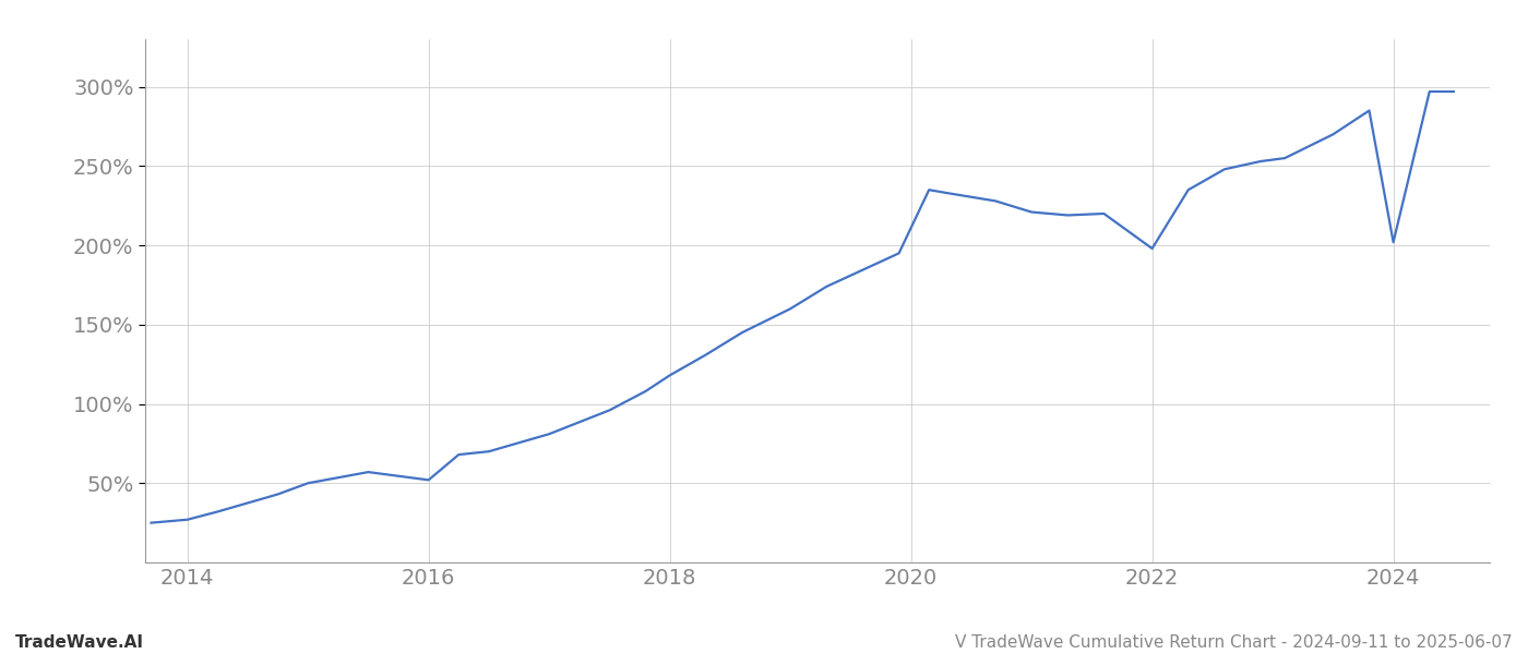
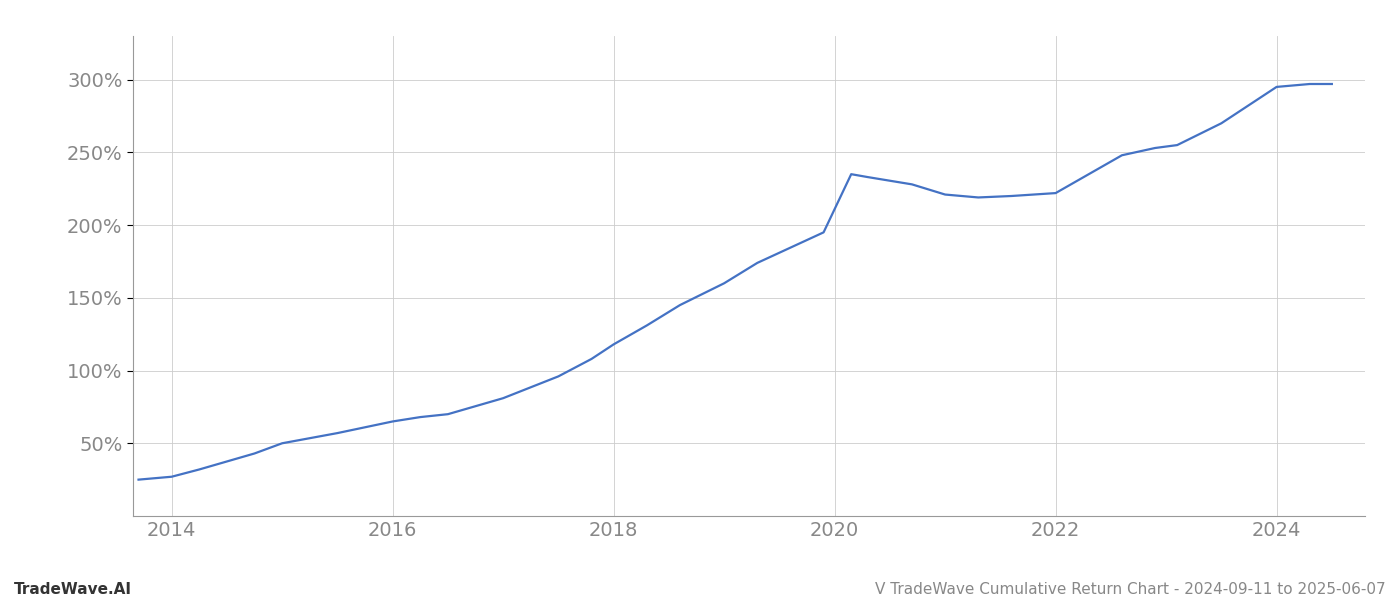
2016: 52% -> 65%
2022: 198% -> 222%
2024: 202% -> 295%
